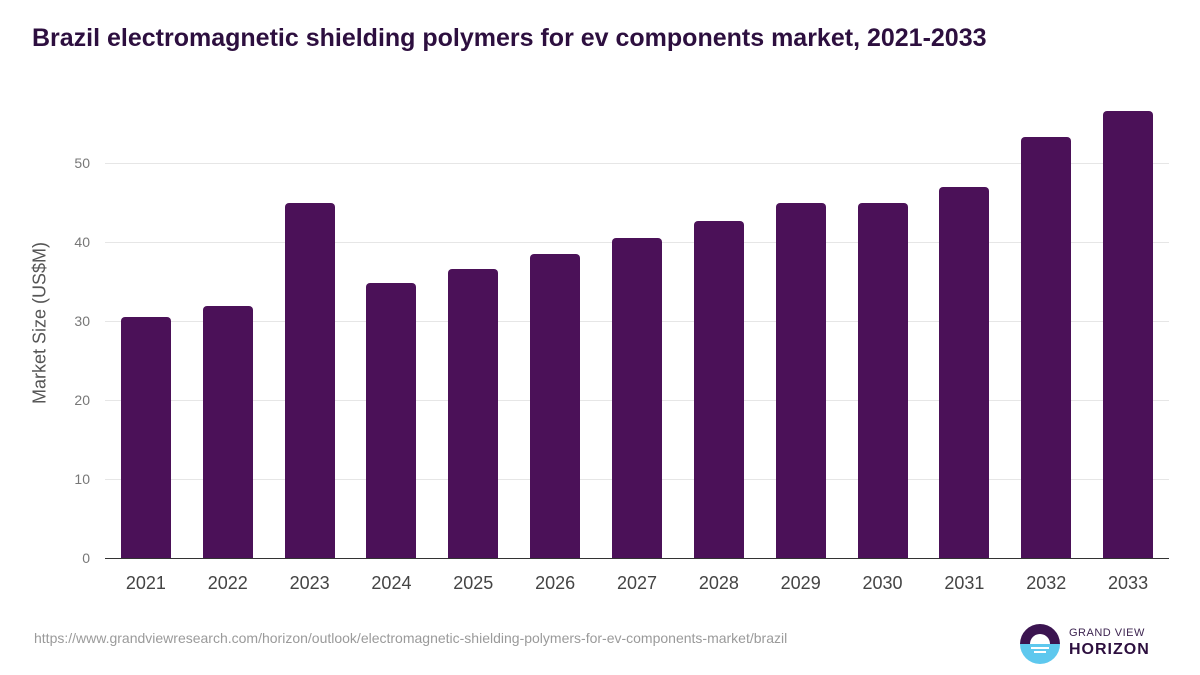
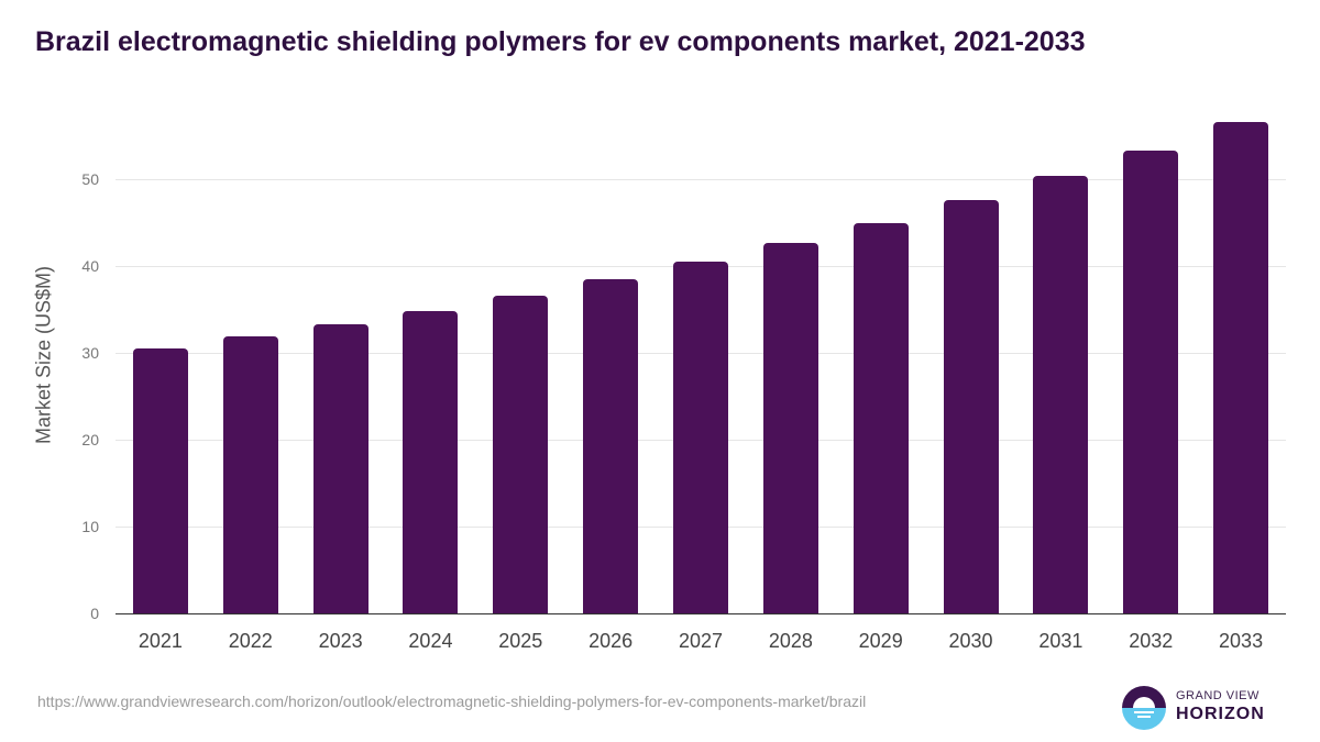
2023: 45 -> 33
2030: 45 -> 48
2031: 47 -> 50
